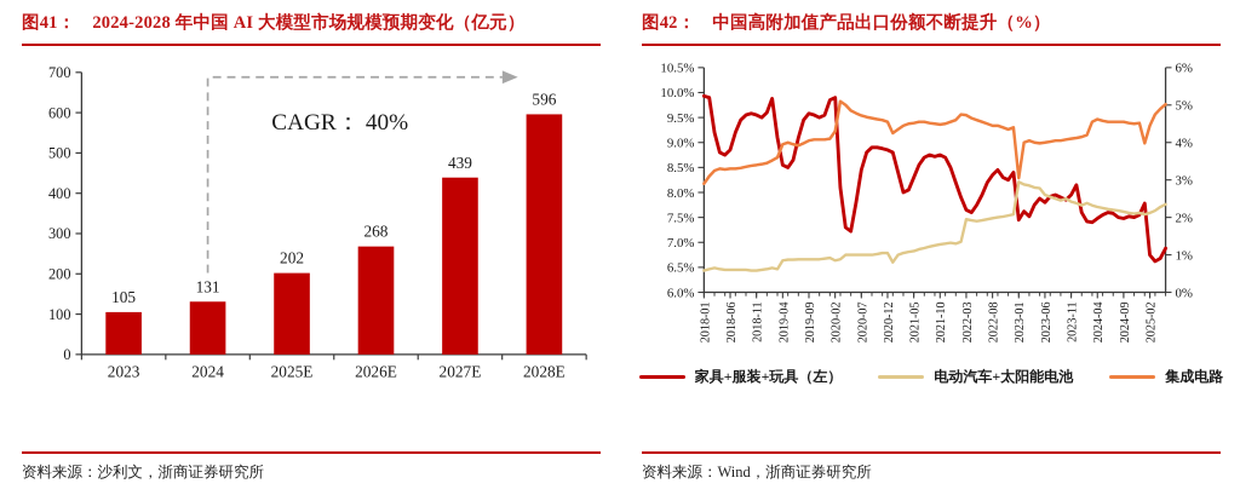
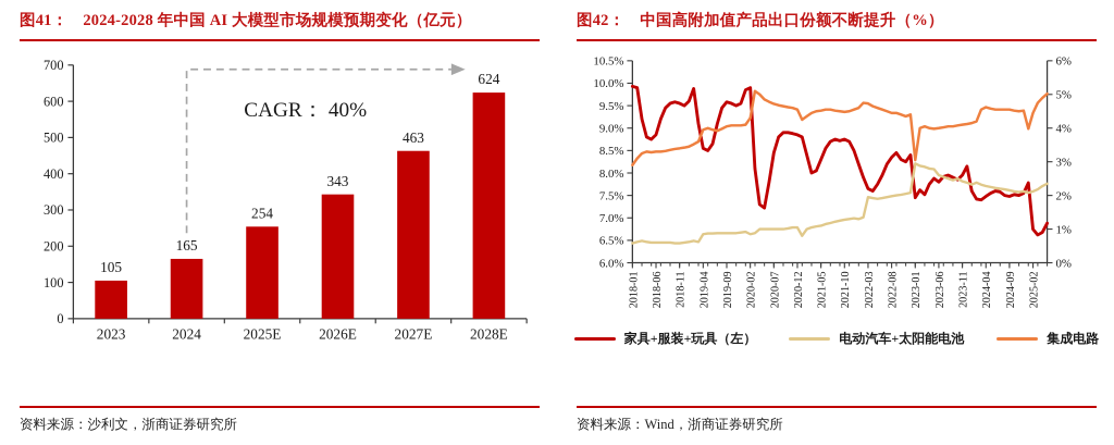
2024-2028 年中国 AI 大模型市场规模预期变化（亿元）/2024: 131 -> 165
2024-2028 年中国 AI 大模型市场规模预期变化（亿元）/2025E: 202 -> 254
2024-2028 年中国 AI 大模型市场规模预期变化（亿元）/2026E: 268 -> 343
2024-2028 年中国 AI 大模型市场规模预期变化（亿元）/2027E: 439 -> 463
2024-2028 年中国 AI 大模型市场规模预期变化（亿元）/2028E: 596 -> 624
